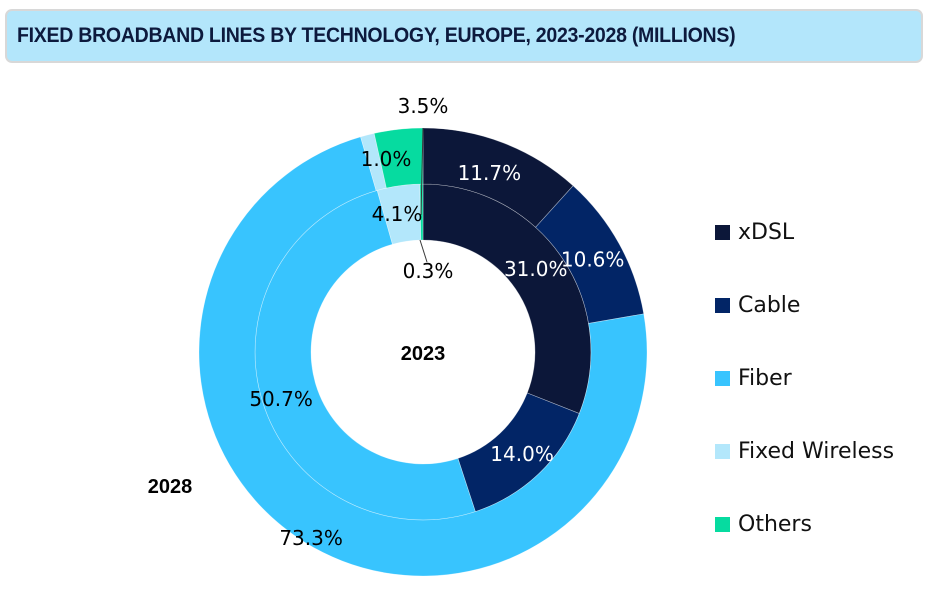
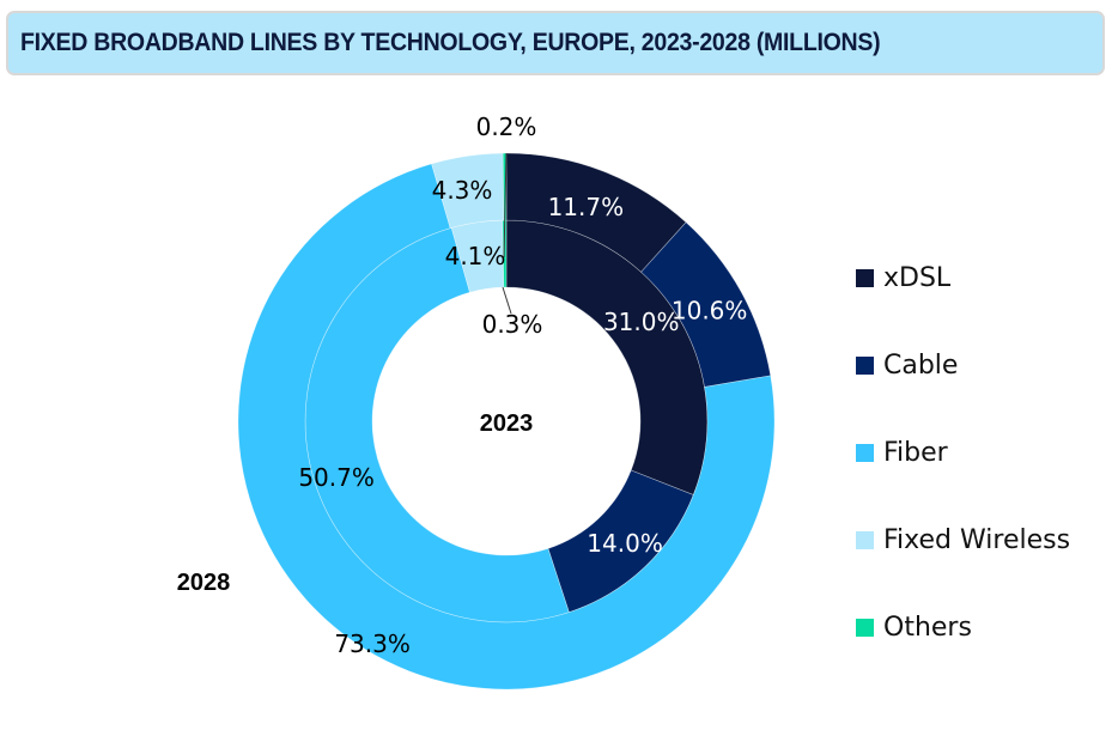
2028/Fixed Wireless: 1.0% -> 4.3%
2028/Others: 3.5% -> 0.2%
